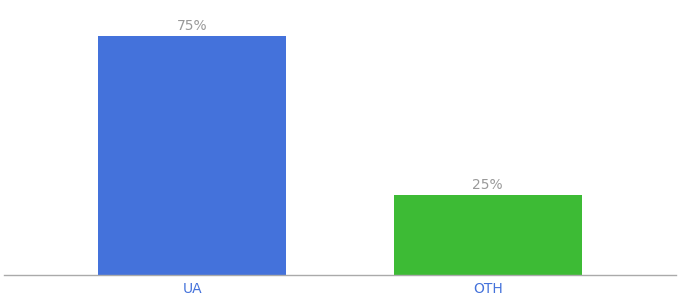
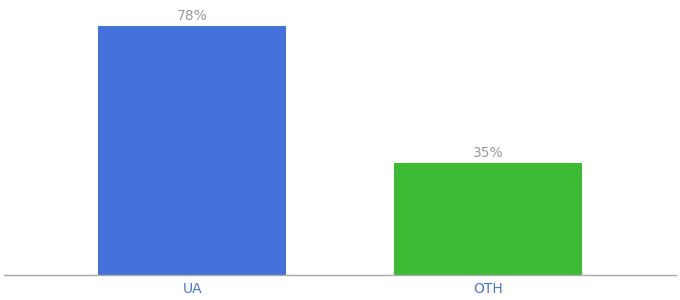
UA: 75% -> 78%
OTH: 25% -> 35%
